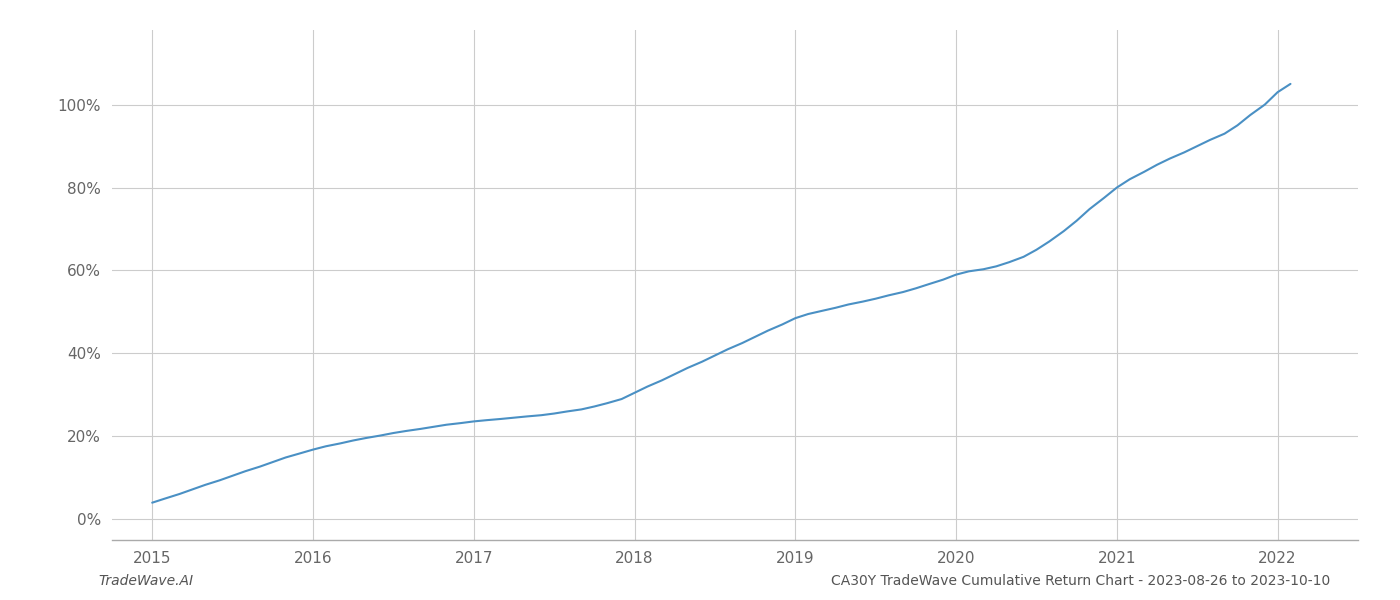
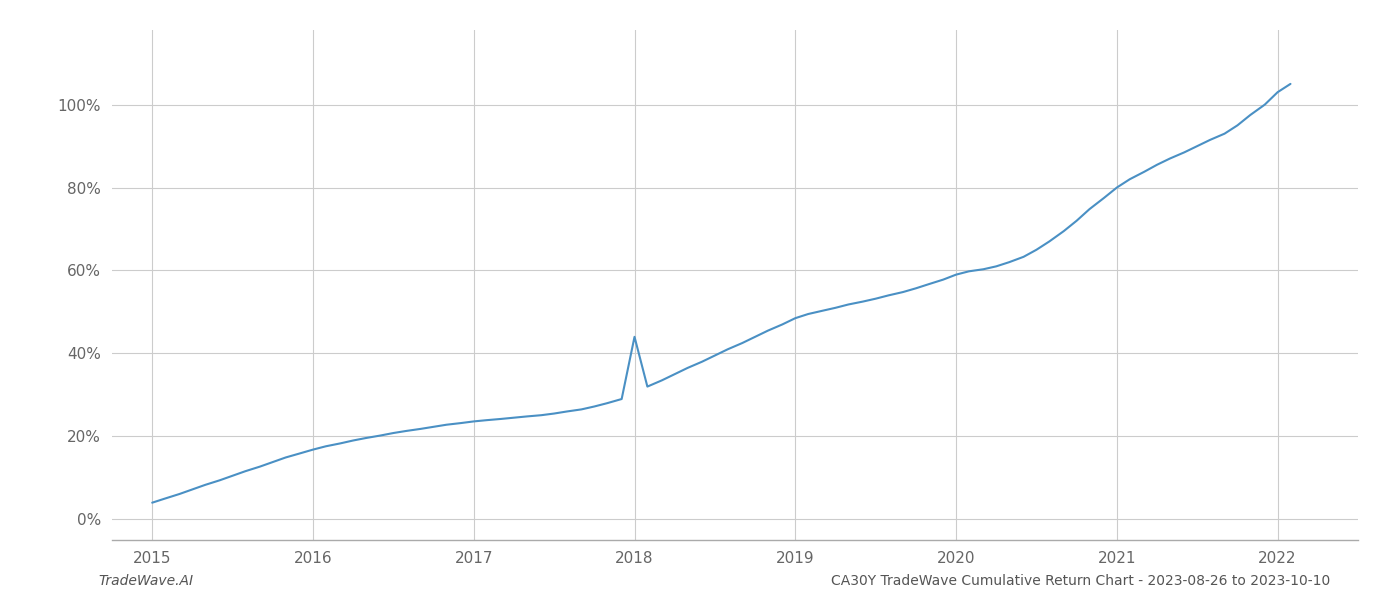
2018: 30.5% -> 44.0%
